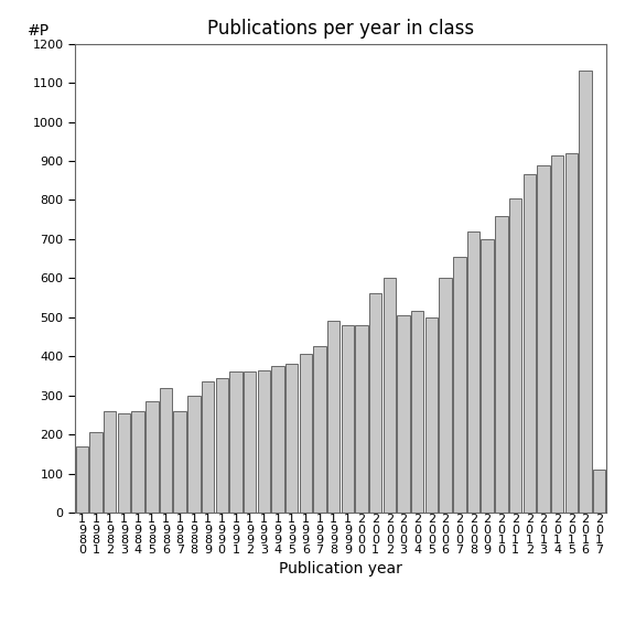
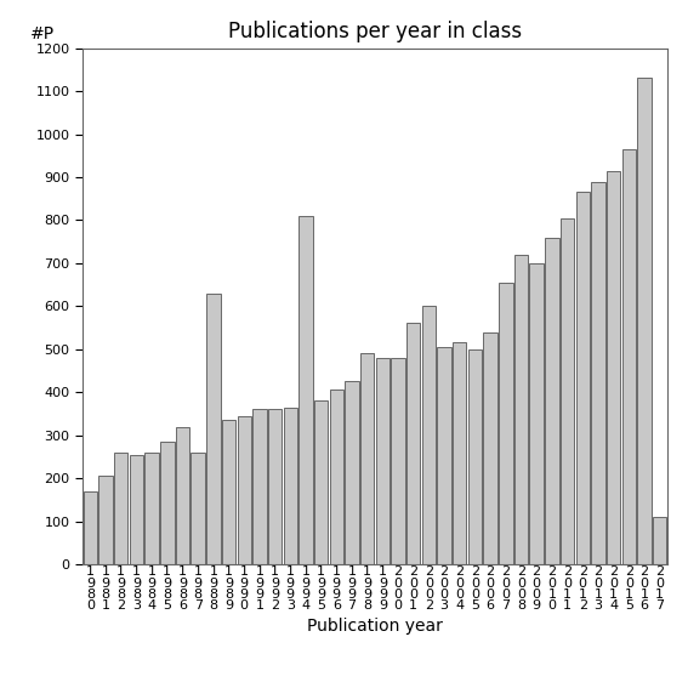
1 9 8 8: 300 -> 630
1 9 9 4: 375 -> 810
2 0 0 6: 600 -> 540
2 0 1 5: 920 -> 965
